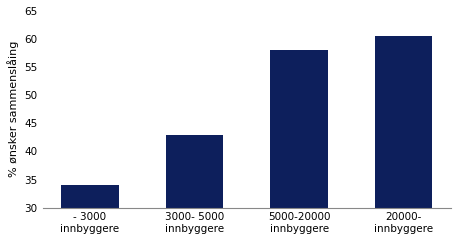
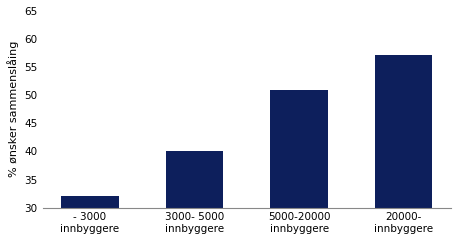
- 3000 innbyggere: 34.0 -> 32.0
3000- 5000 innbyggere: 43.0 -> 40.0
5000-20000 innbyggere: 58.0 -> 51.0
20000- innbyggere: 60.5 -> 57.2
